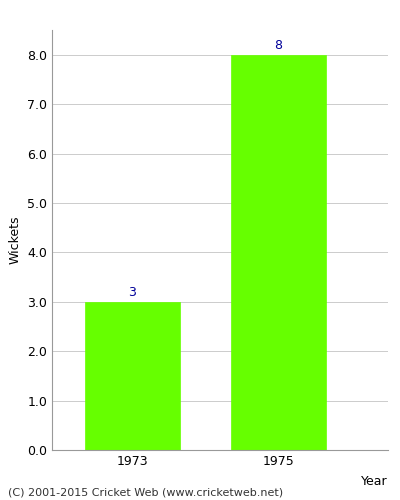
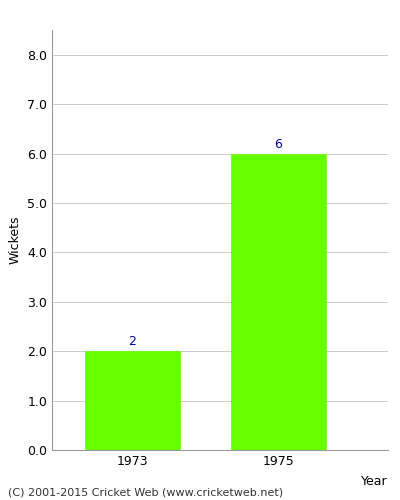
1973: 3 -> 2
1975: 8 -> 6
